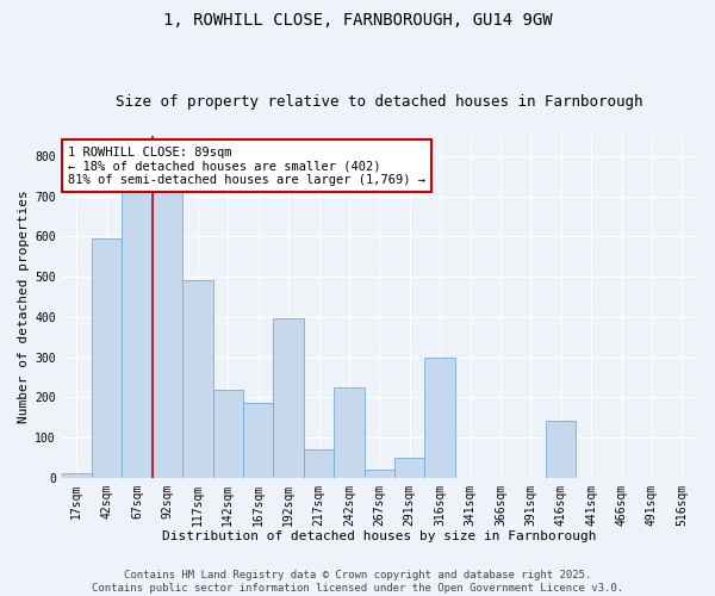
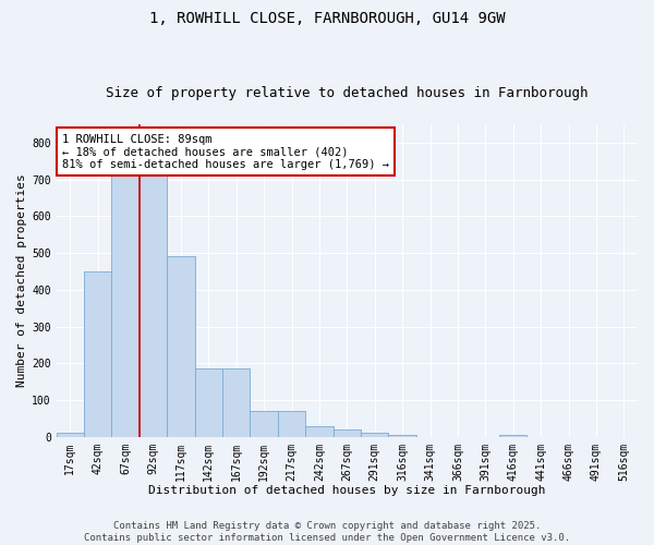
42sqm: 595 -> 450
142sqm: 220 -> 185
192sqm: 395 -> 70
242sqm: 225 -> 30
291sqm: 50 -> 10
316sqm: 300 -> 5
416sqm: 140 -> 5
